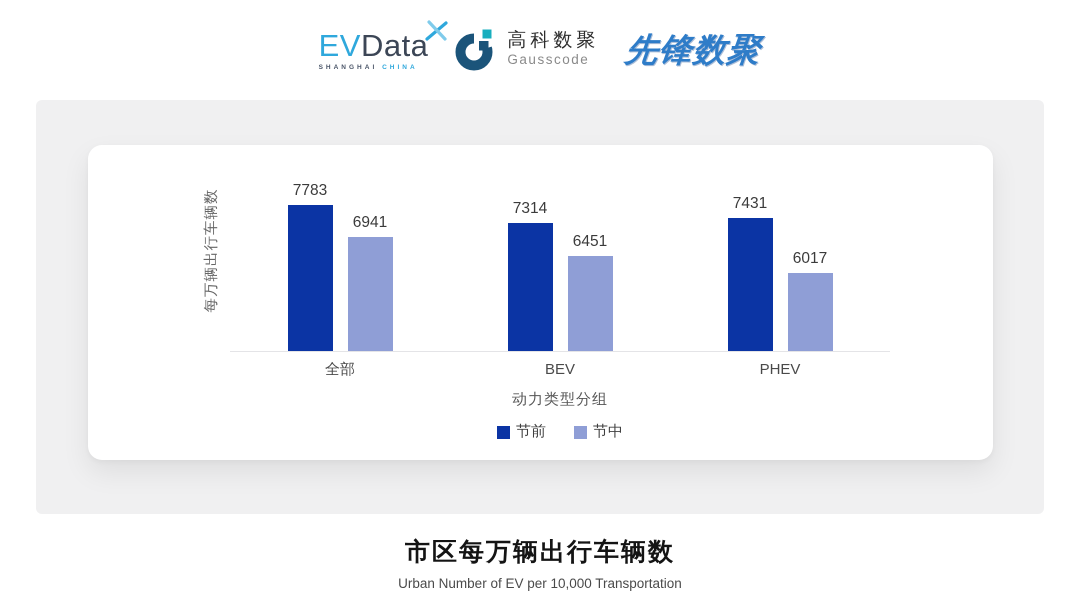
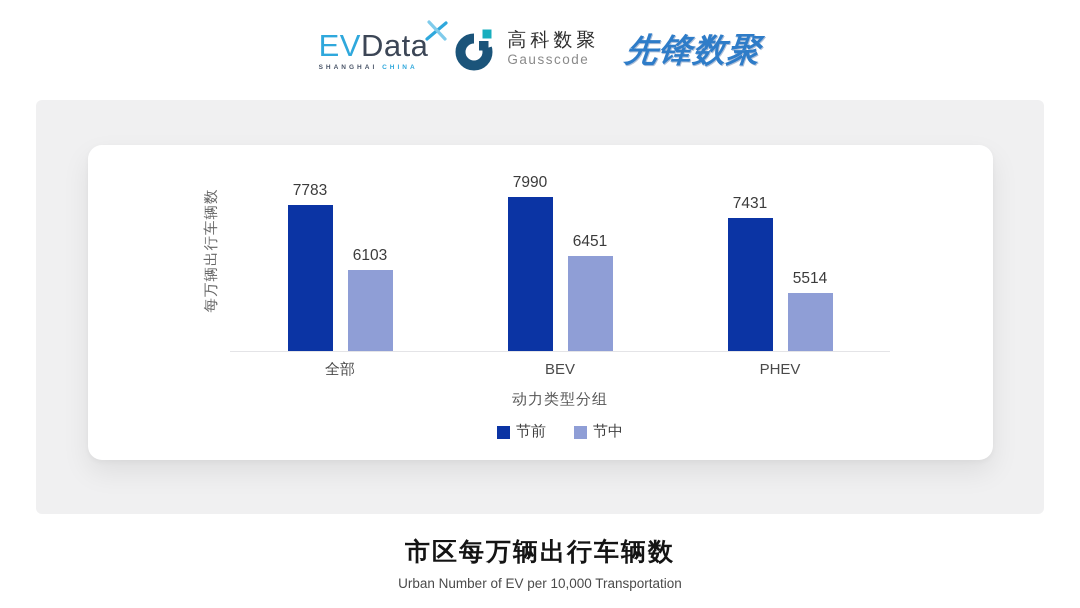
节中/全部: 6941 -> 6103
节前/BEV: 7314 -> 7990
节中/PHEV: 6017 -> 5514
